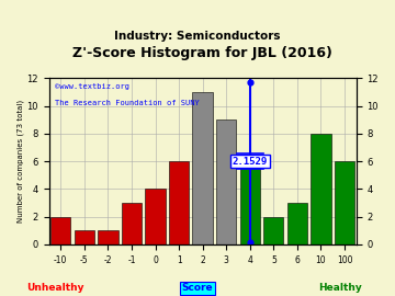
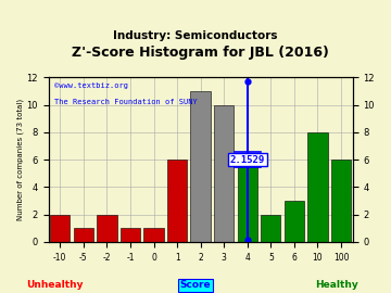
-2: 1 -> 2
-1: 3 -> 1
0: 4 -> 1
3: 9 -> 10
